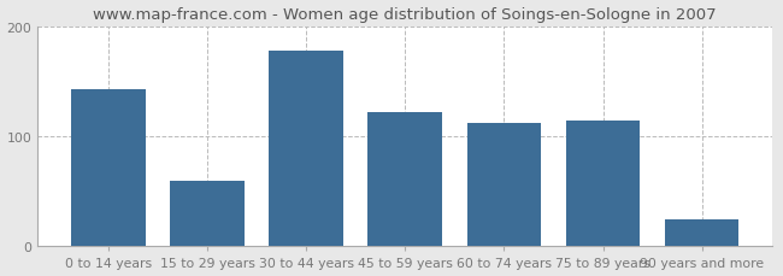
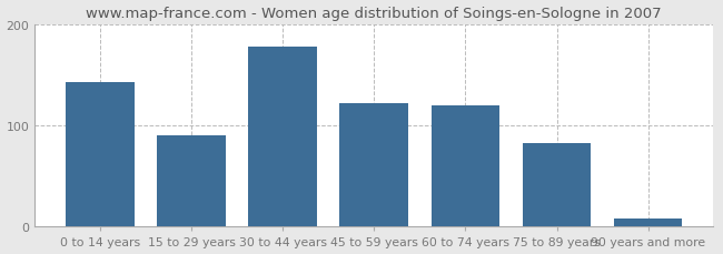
15 to 29 years: 60 -> 90
60 to 74 years: 112 -> 120
75 to 89 years: 114 -> 82
90 years and more: 24 -> 8
